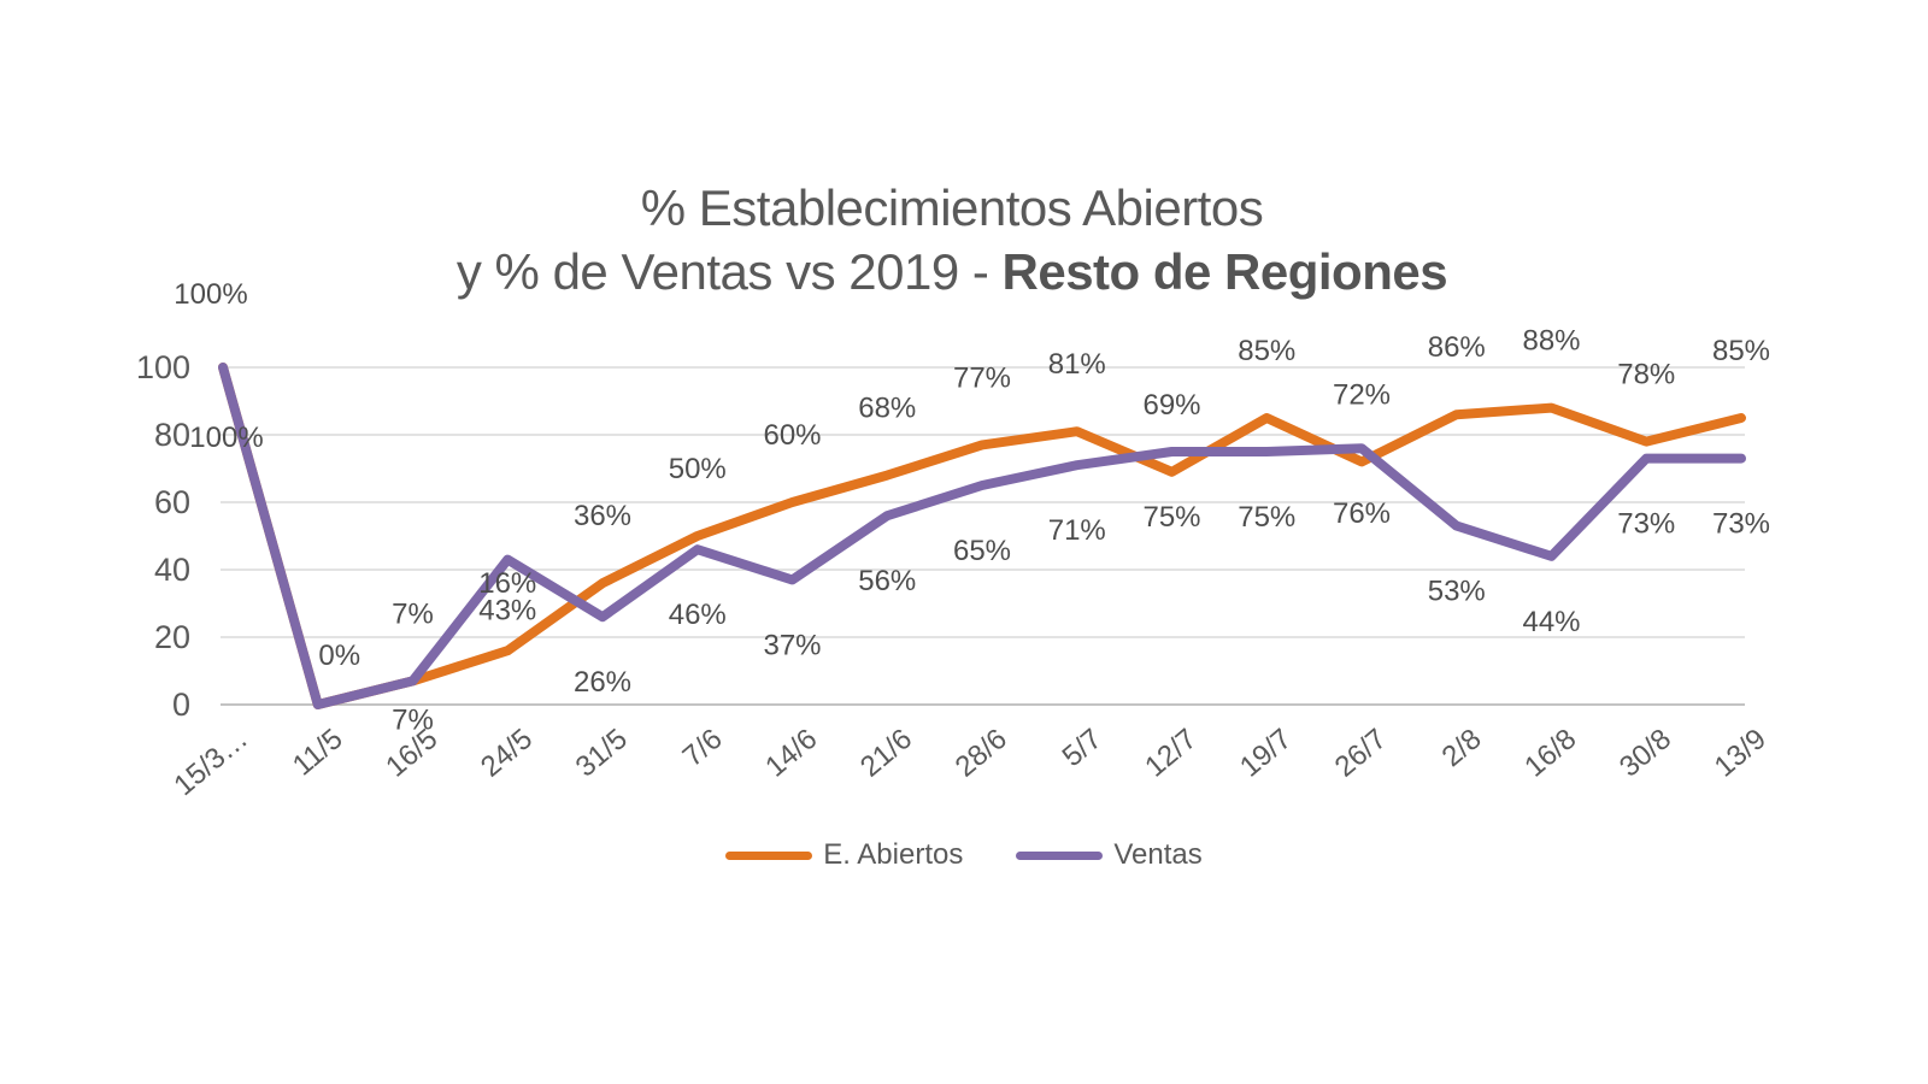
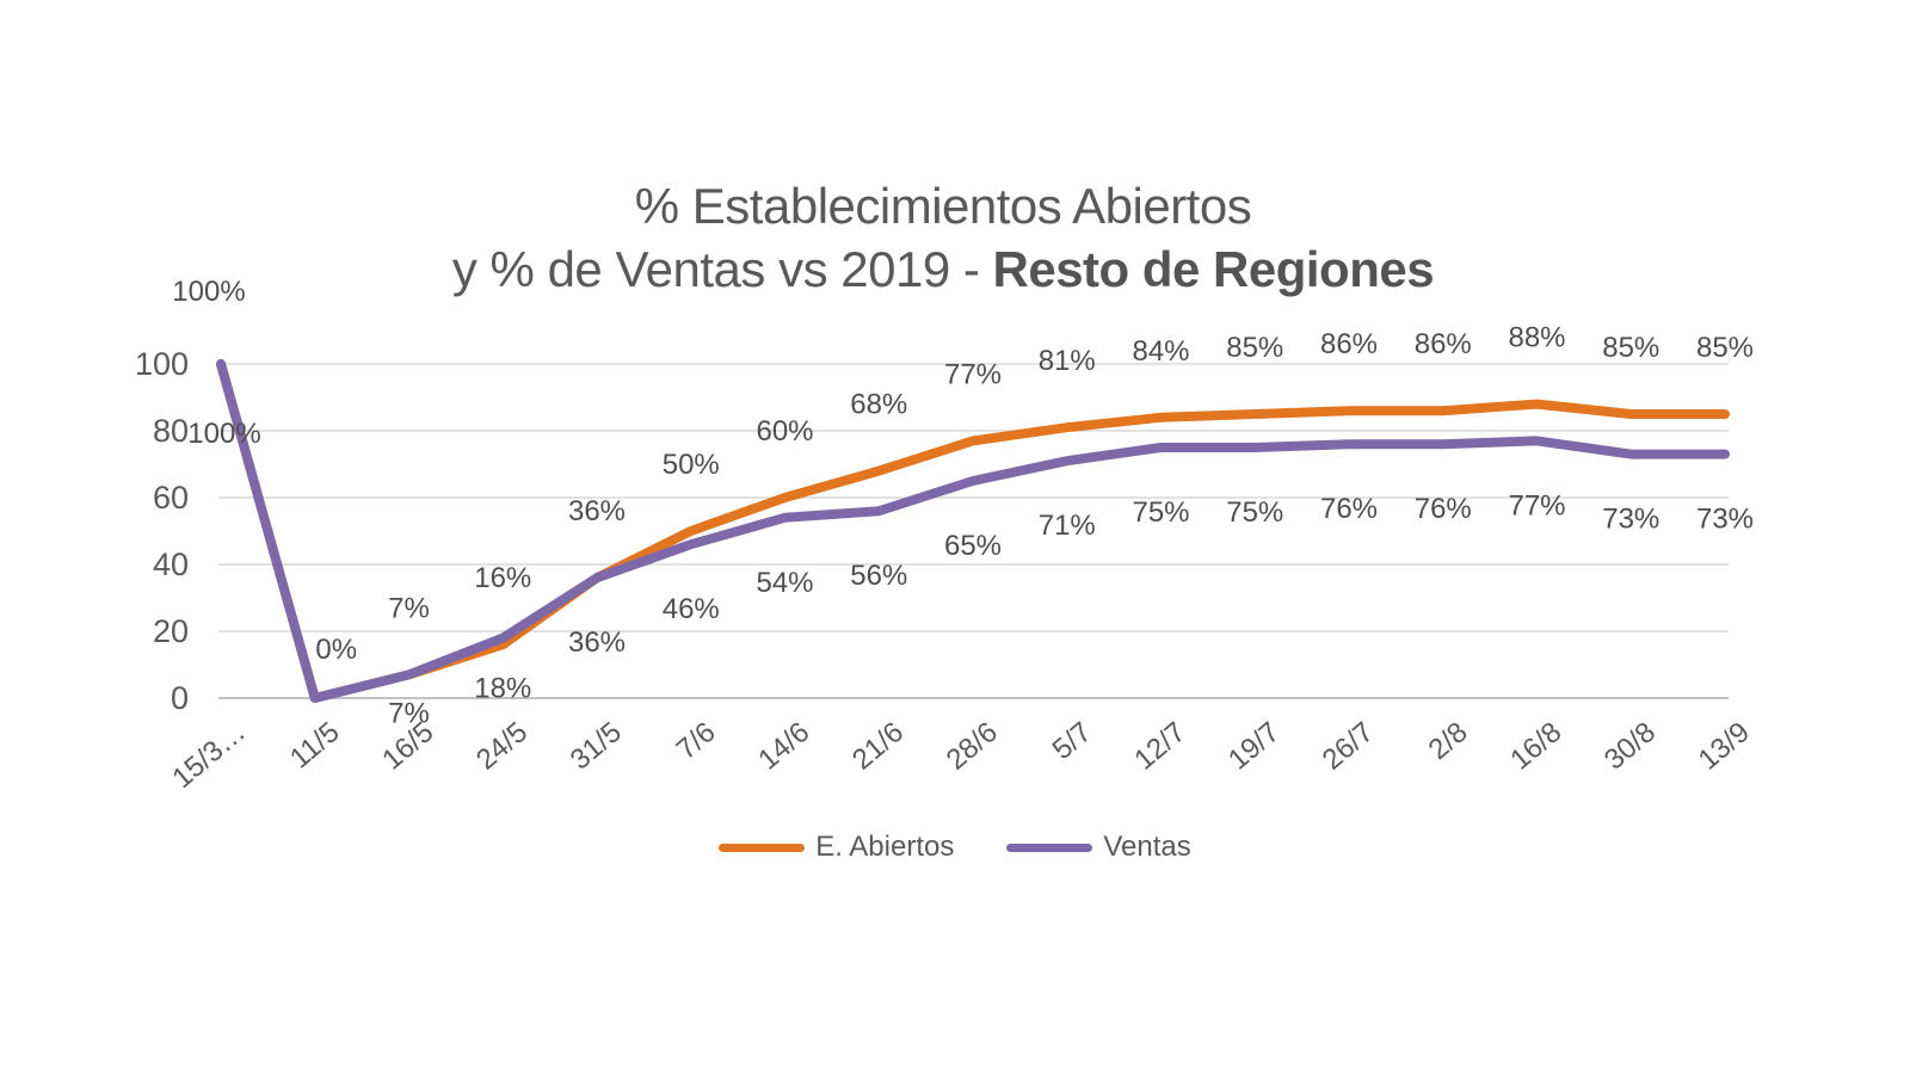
Ventas/24/5: 43% -> 18%
Ventas/31/5: 26% -> 36%
Ventas/14/6: 37% -> 54%
E. Abiertos/12/7: 69% -> 84%
E. Abiertos/26/7: 72% -> 86%
Ventas/2/8: 53% -> 76%
Ventas/16/8: 44% -> 77%
E. Abiertos/30/8: 78% -> 85%
